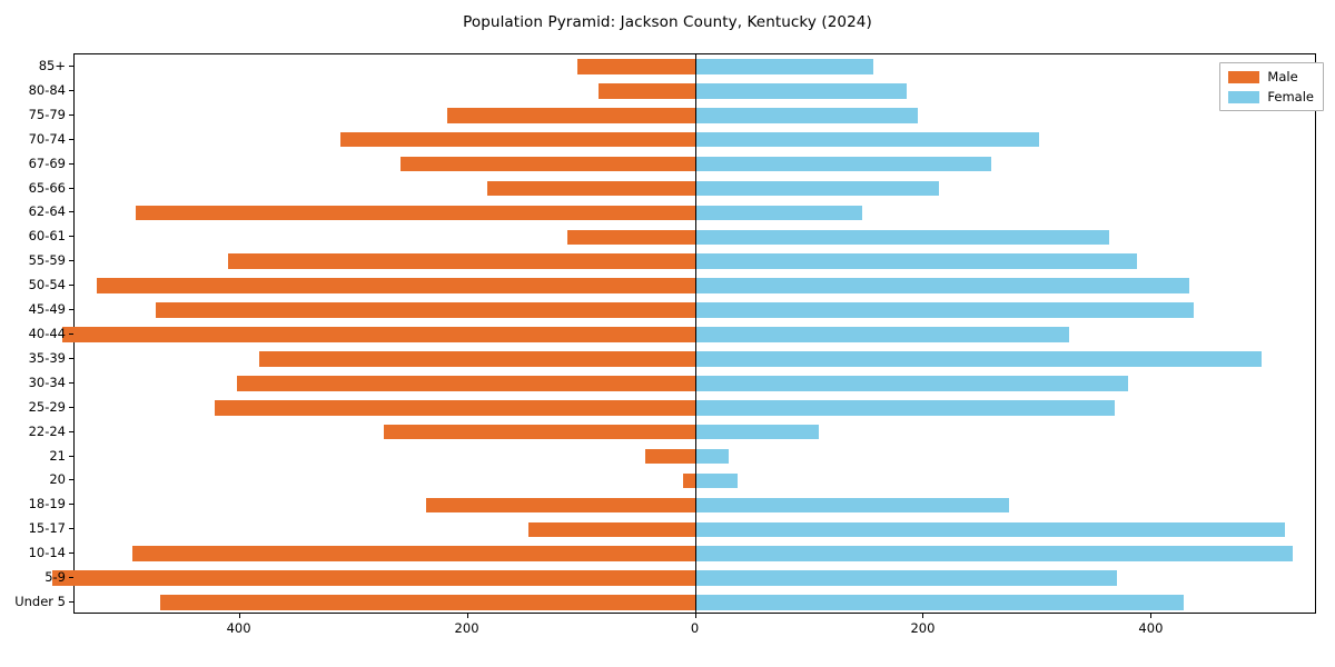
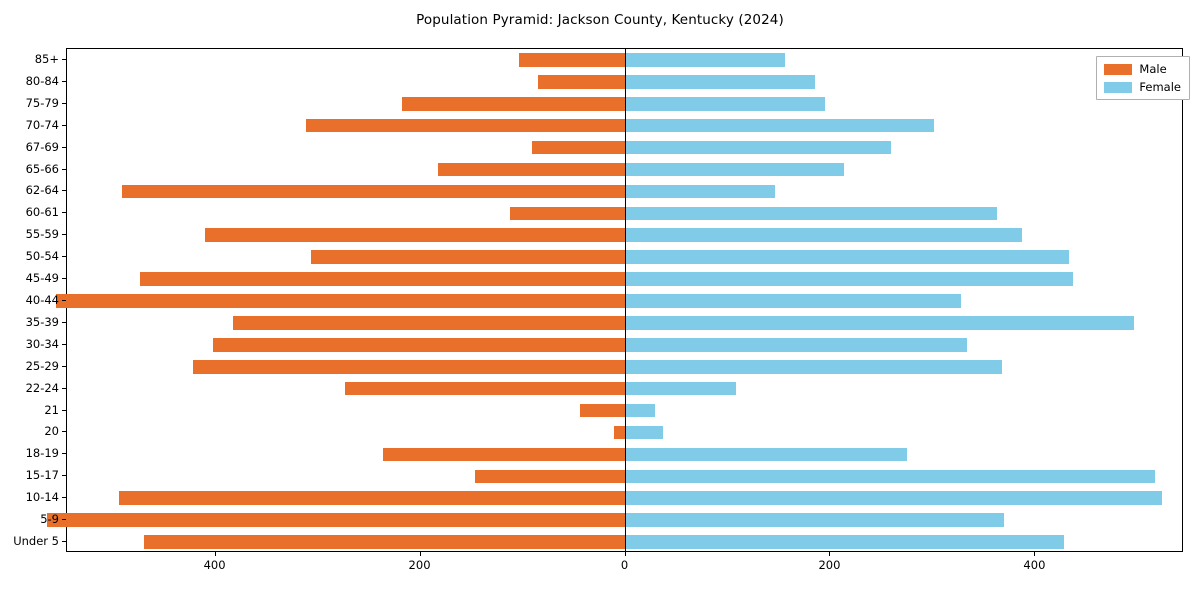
Female/30-34: 379 -> 333
Male/50-54: 525 -> 307
Male/67-69: 259 -> 91
